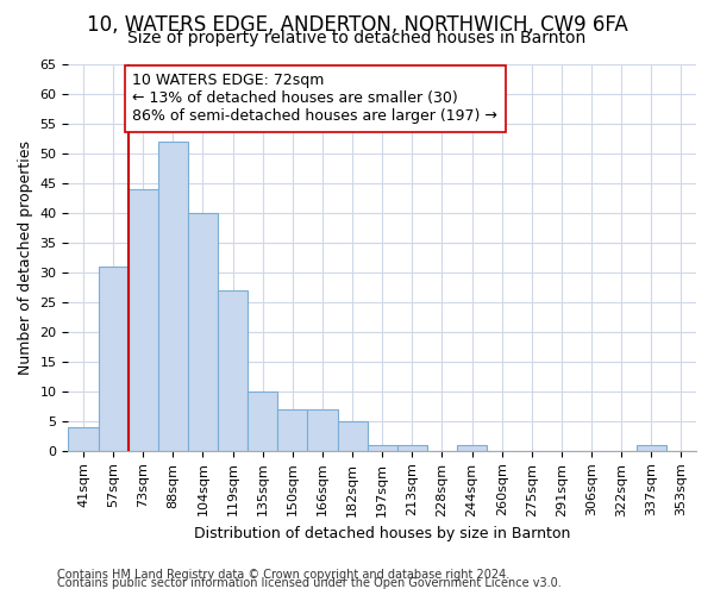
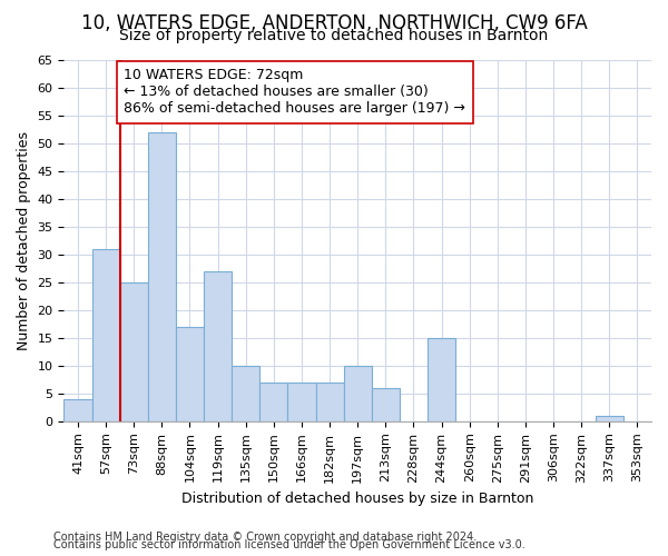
73sqm: 44 -> 25
104sqm: 40 -> 17
182sqm: 5 -> 7
197sqm: 1 -> 10
213sqm: 1 -> 6
244sqm: 1 -> 15
